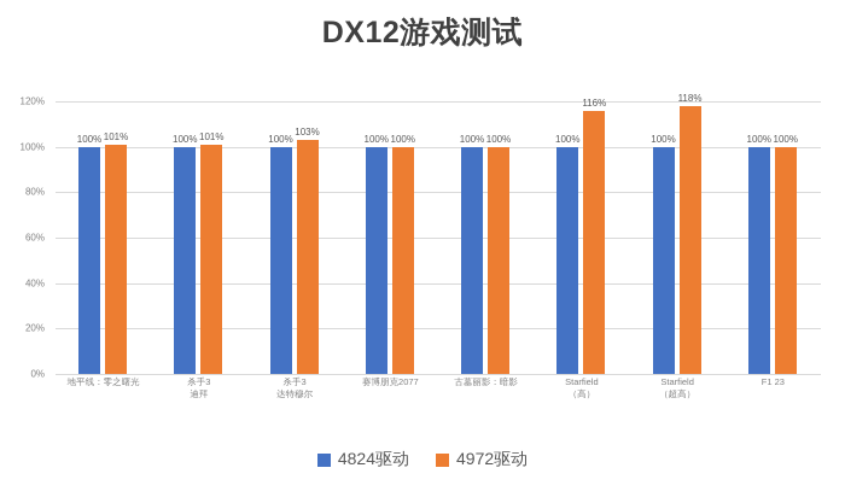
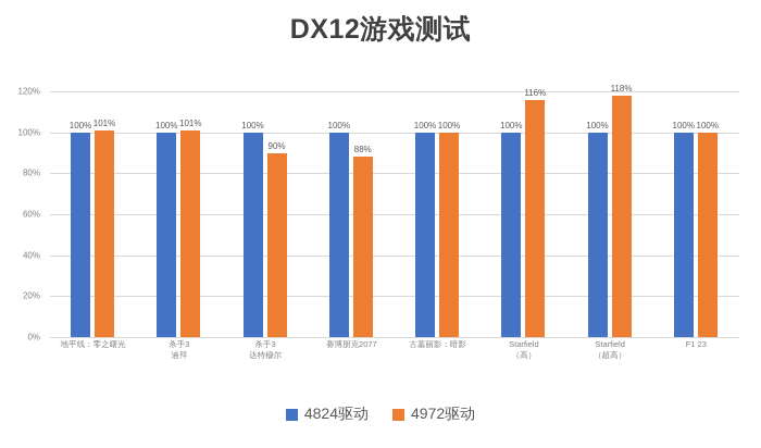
4972驱动/杀手3 达特穆尔: 103% -> 90%
4972驱动/赛博朋克2077: 100% -> 88%
